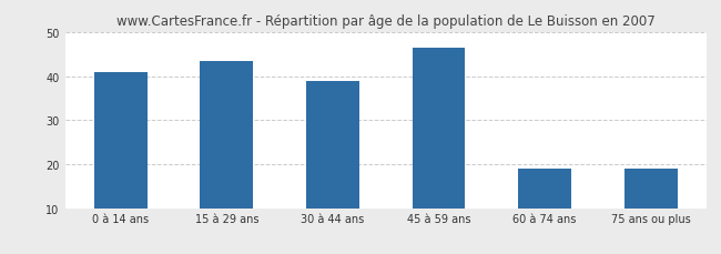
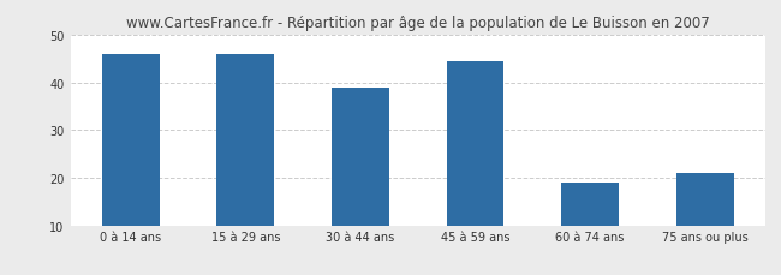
0 à 14 ans: 41.0 -> 46.0
15 à 29 ans: 43.5 -> 46.0
45 à 59 ans: 46.5 -> 44.5
75 ans ou plus: 19.0 -> 21.0
